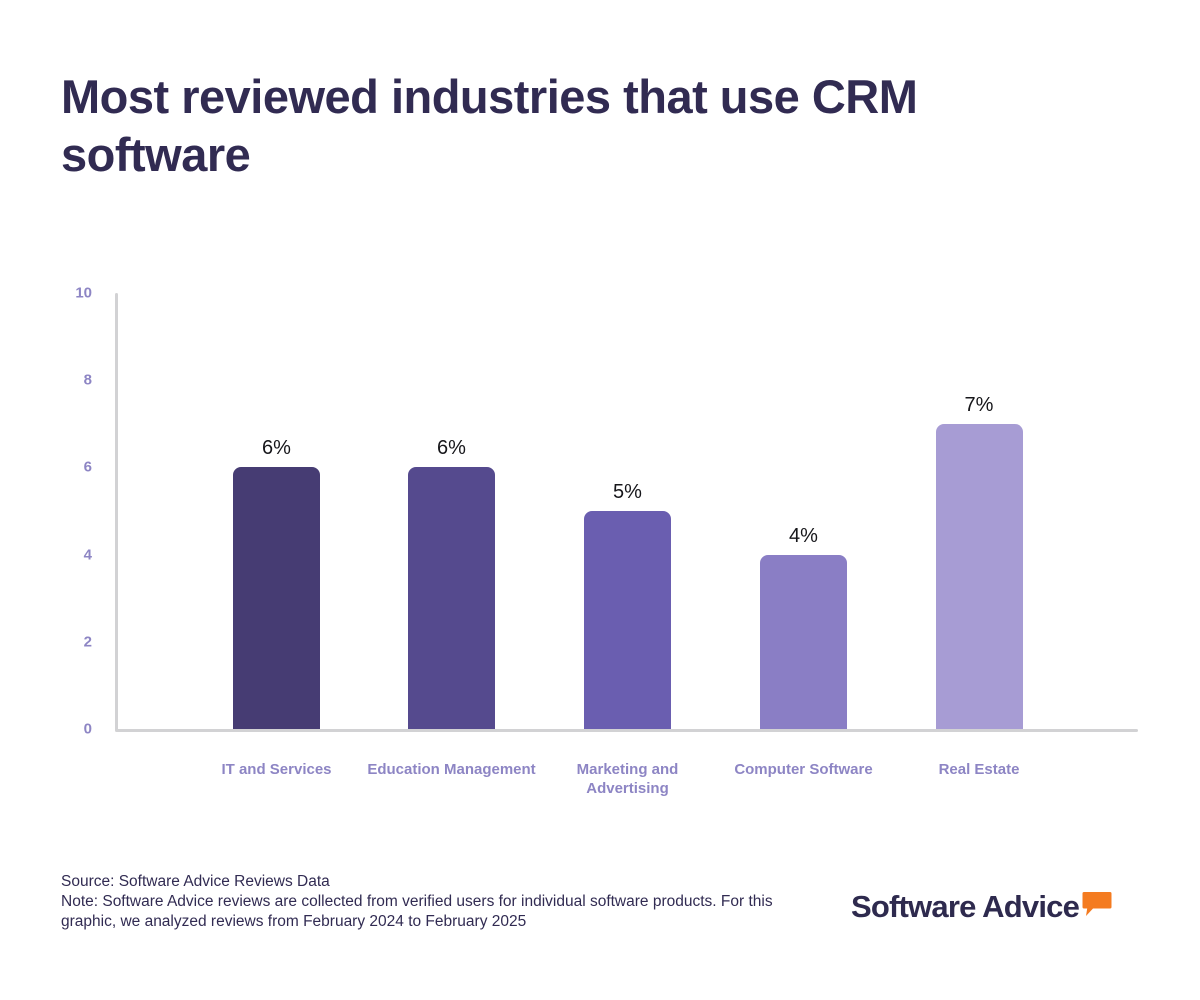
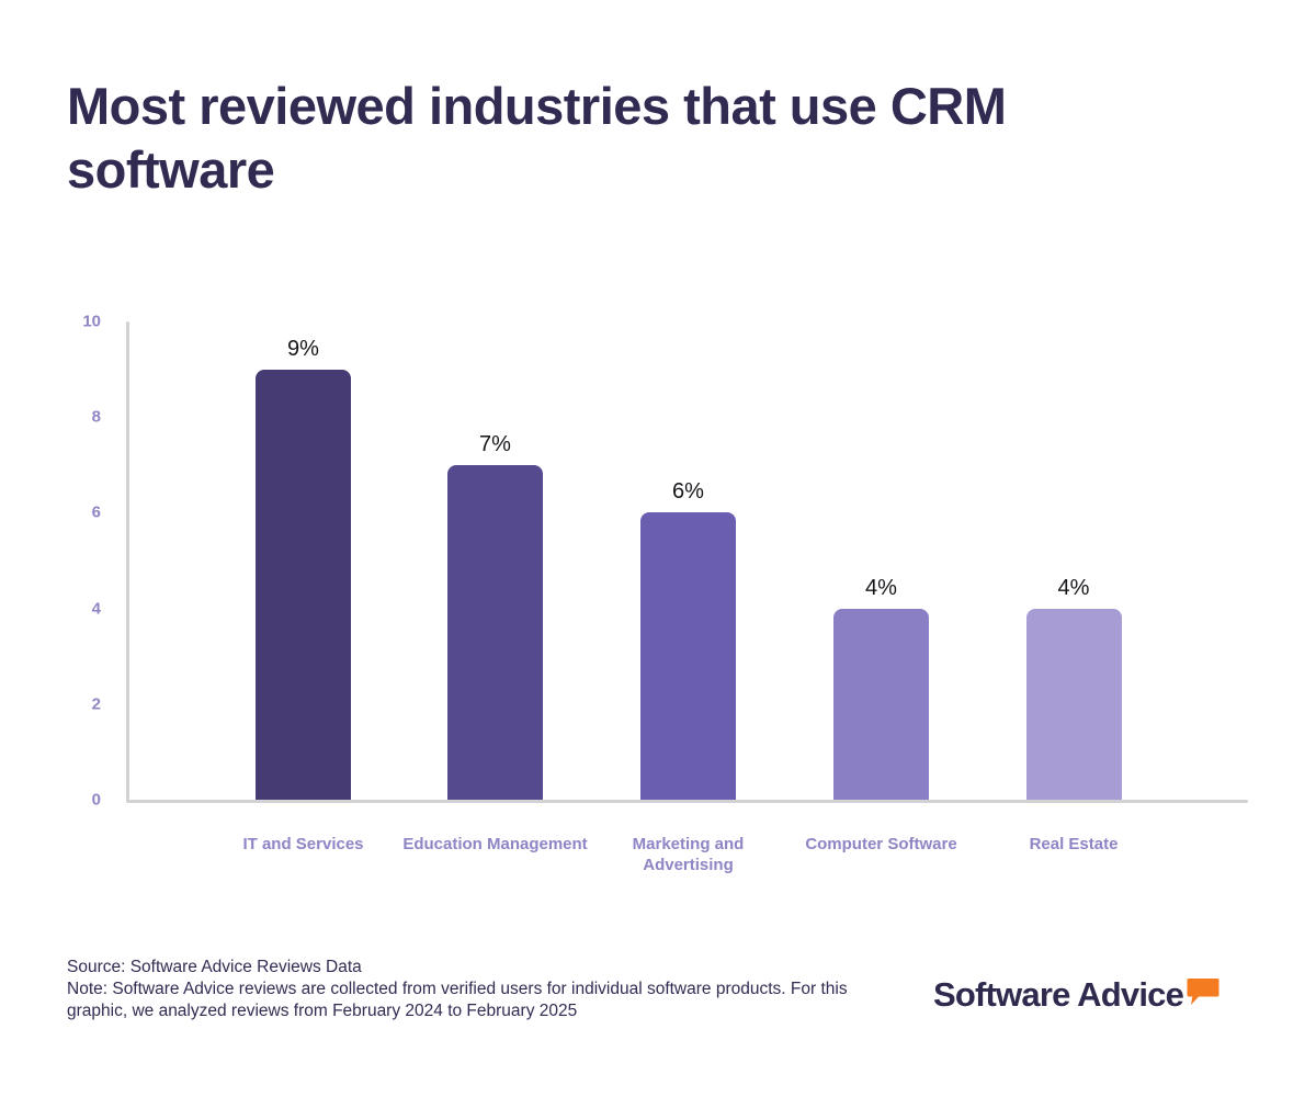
IT and Services: 6% -> 9%
Education Management: 6% -> 7%
Marketing and Advertising: 5% -> 6%
Real Estate: 7% -> 4%
